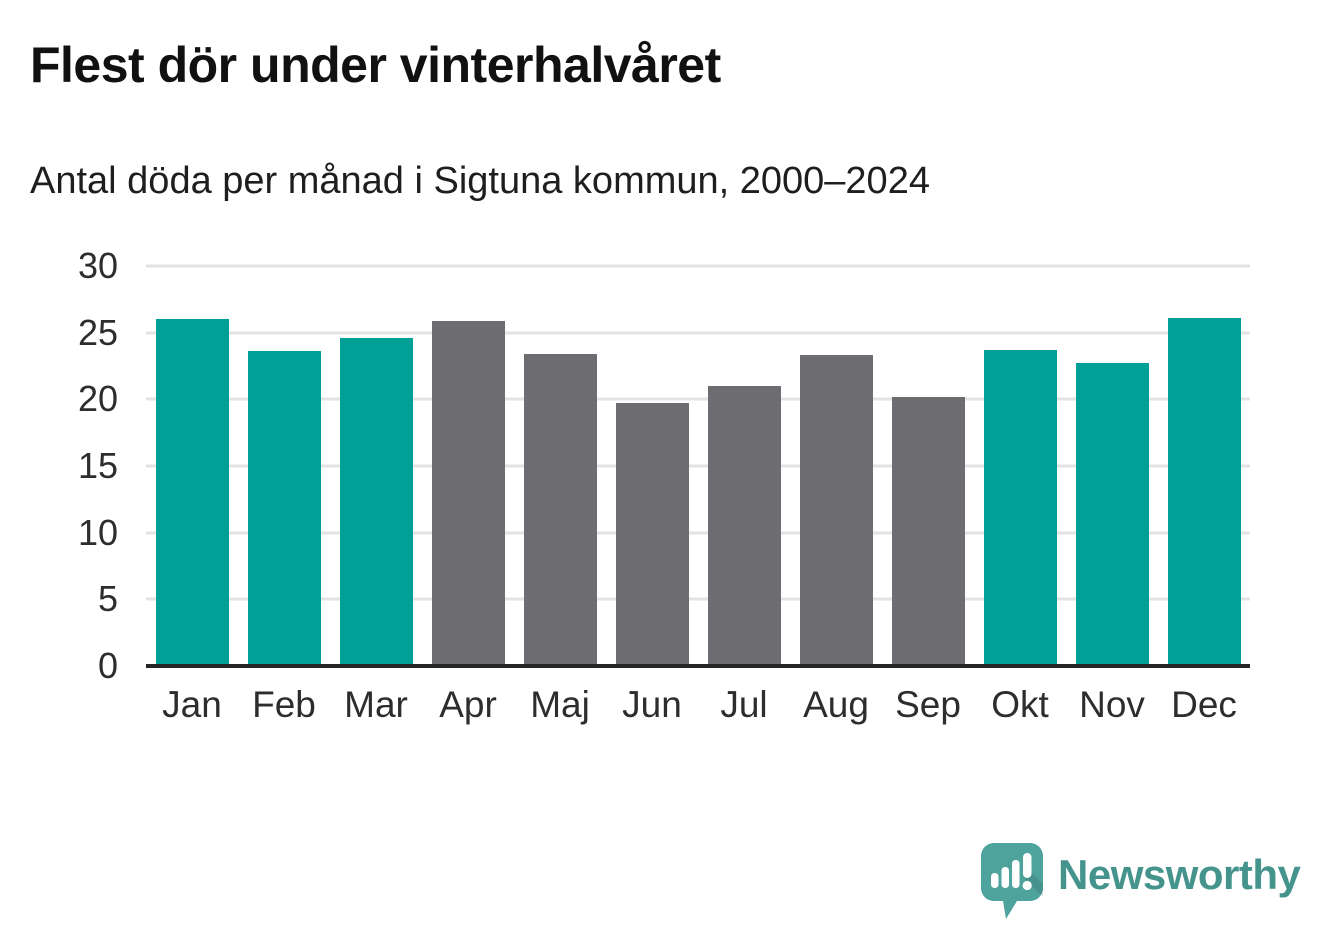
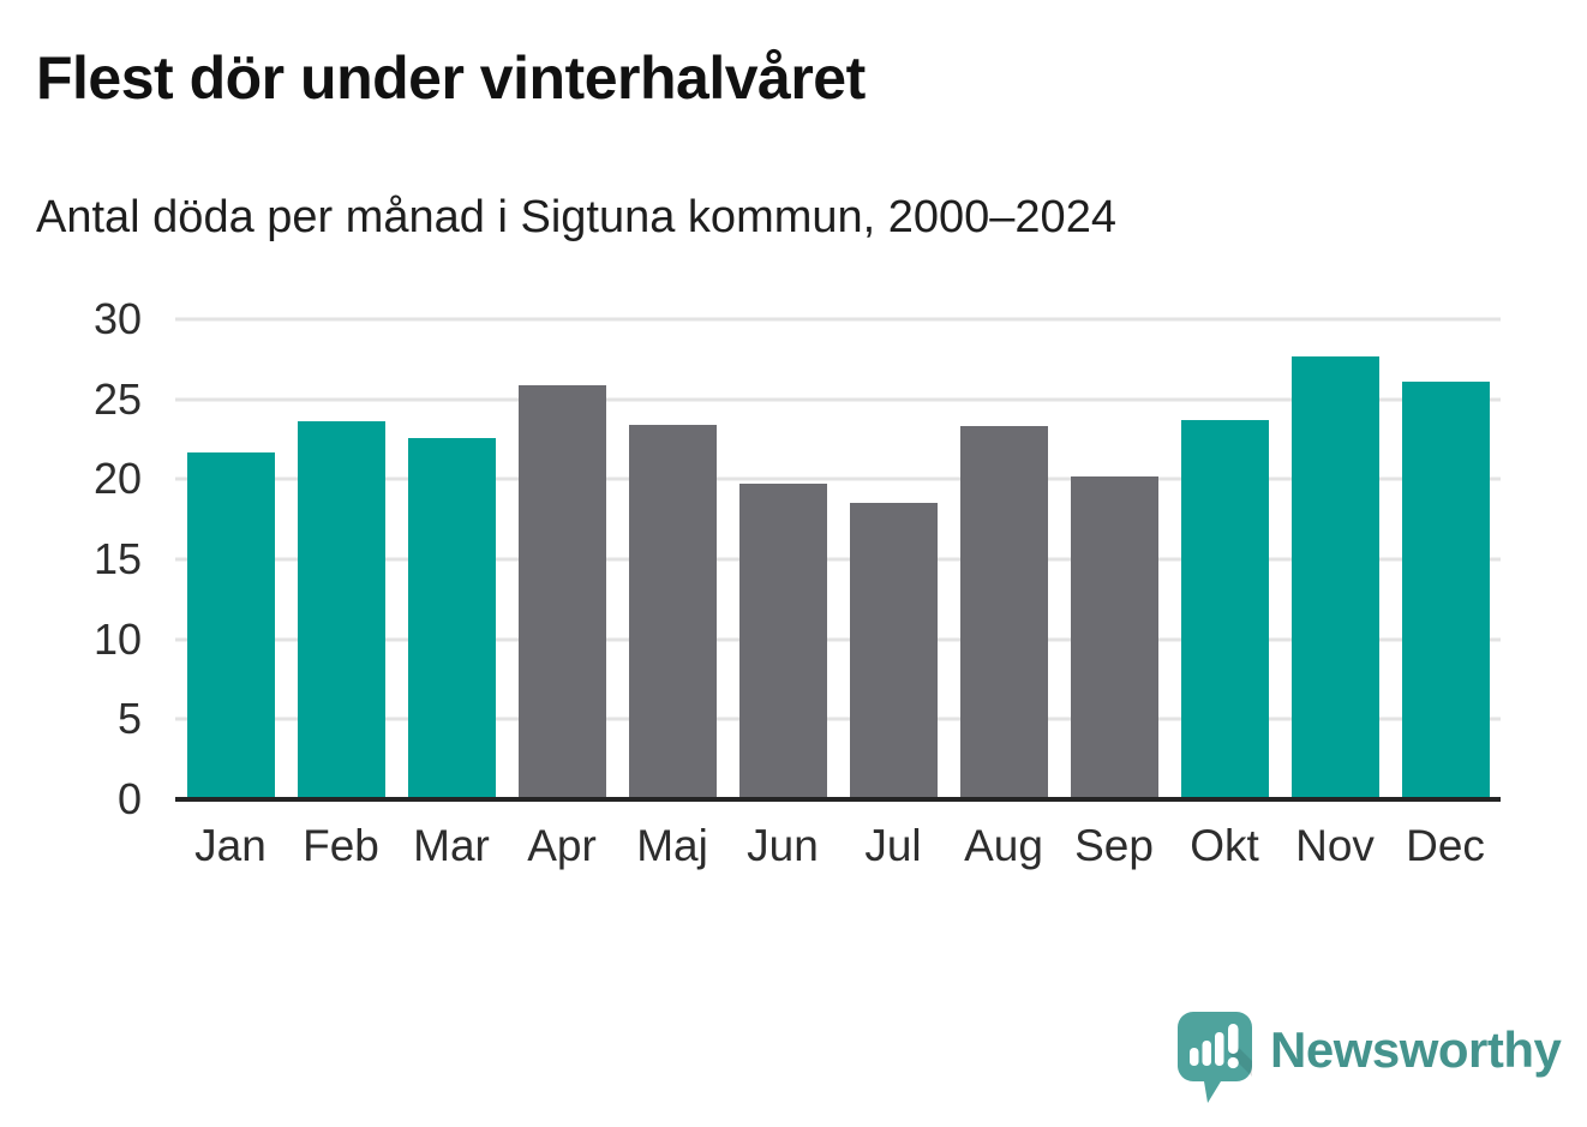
Jan: 26.0 -> 21.7
Mar: 24.6 -> 22.6
Jul: 21.0 -> 18.5
Nov: 22.7 -> 27.7
